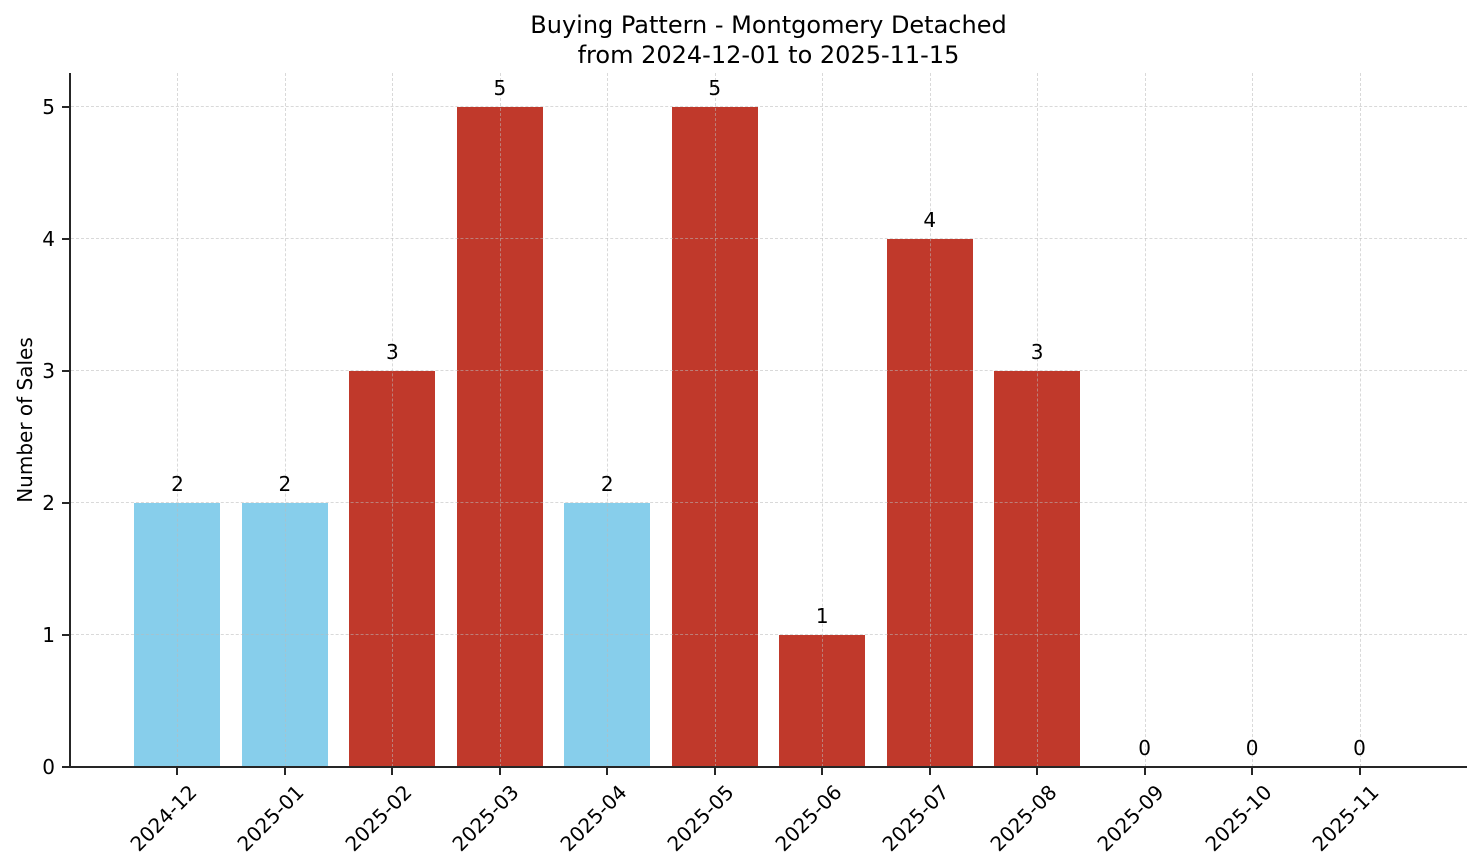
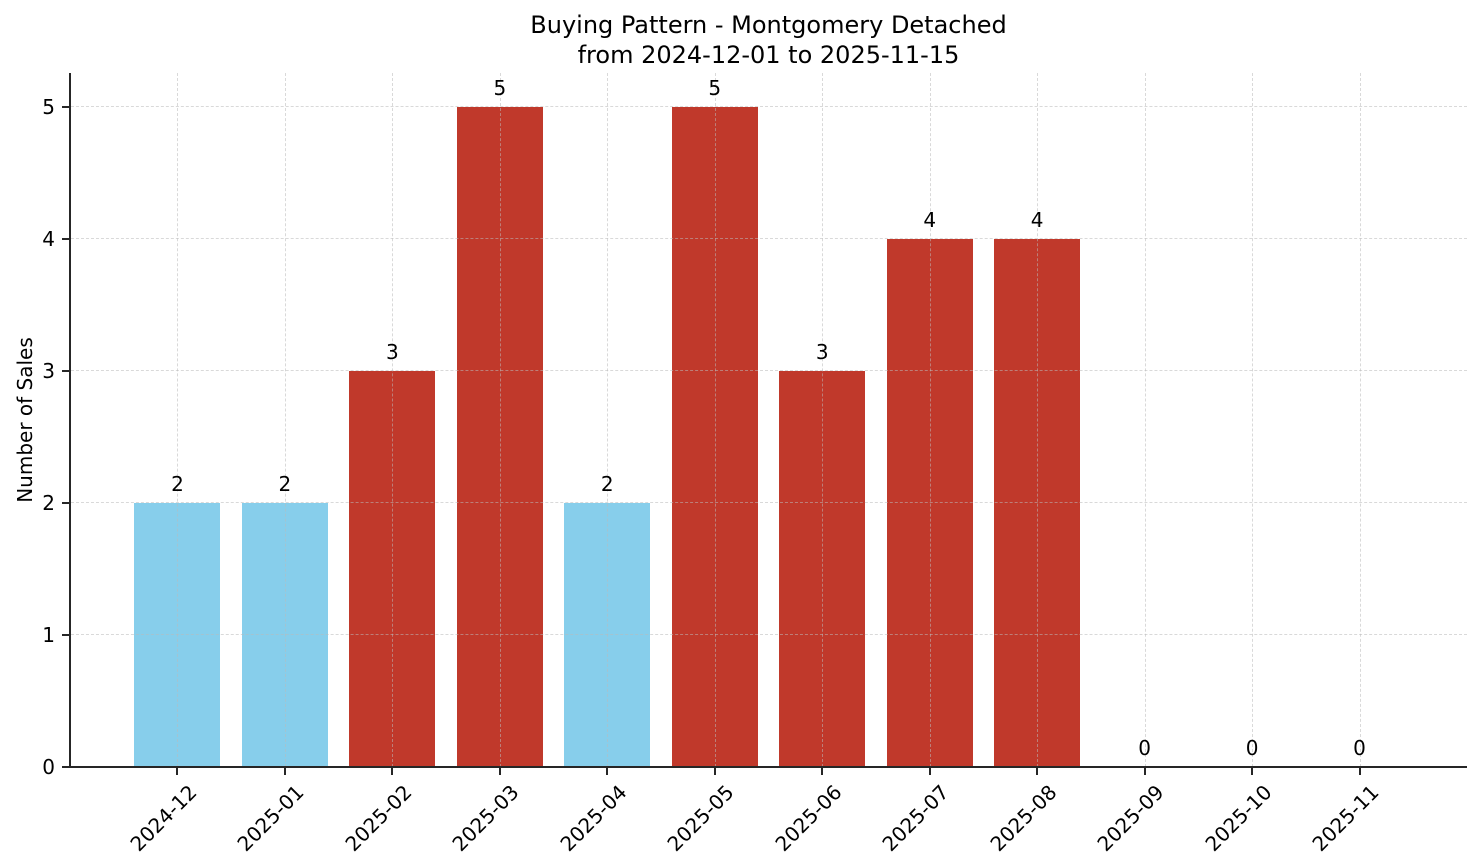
2025-06: 1 -> 3
2025-08: 3 -> 4
